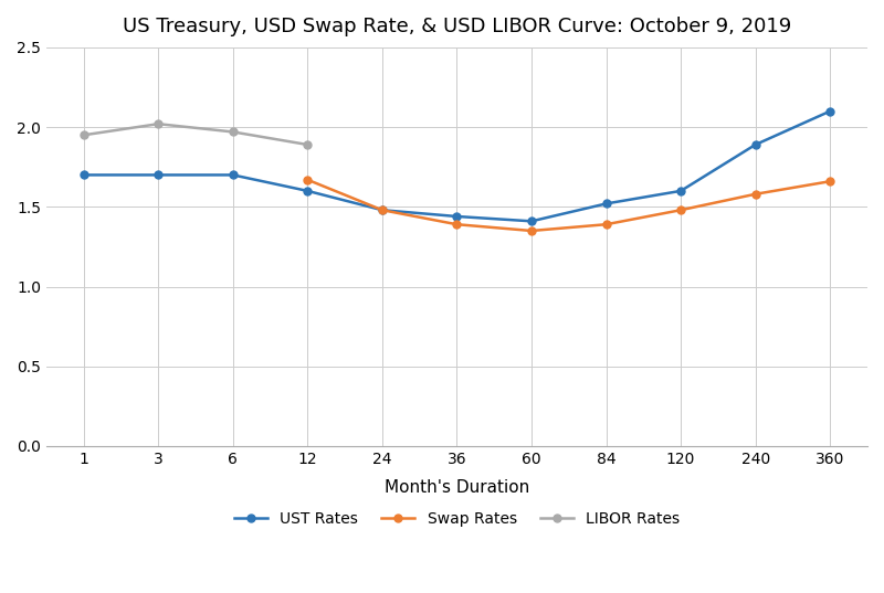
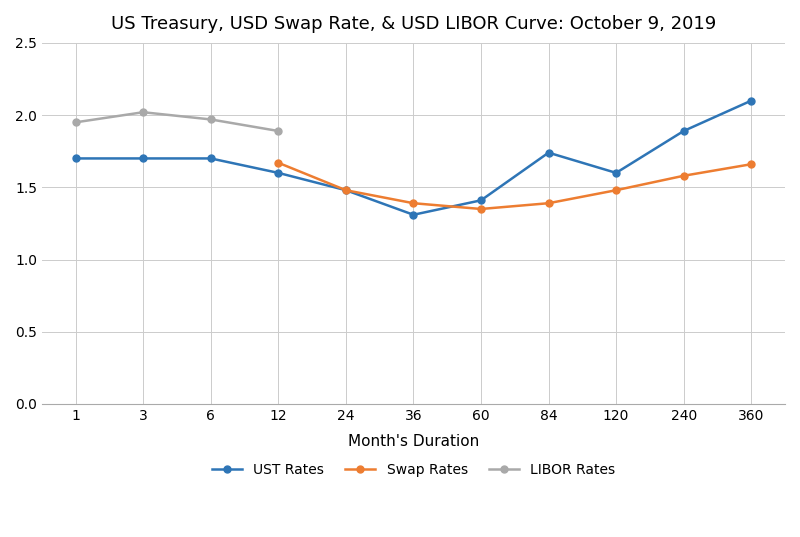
UST Rates/36: 1.44 -> 1.31
UST Rates/84: 1.52 -> 1.74
